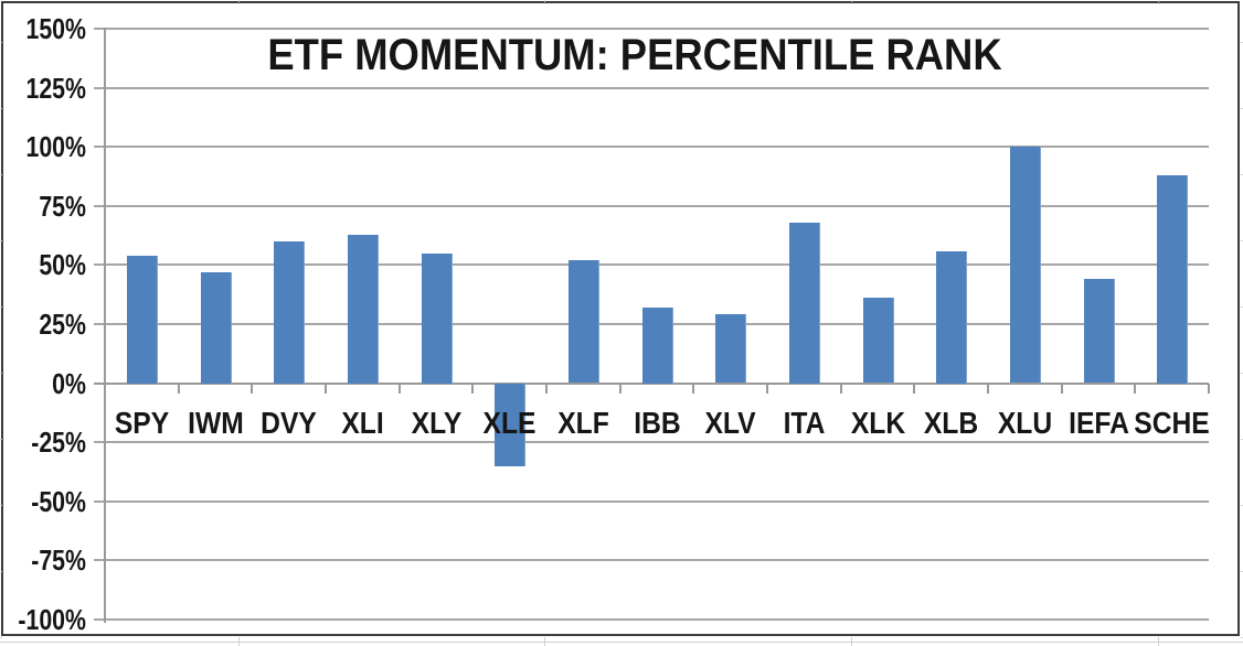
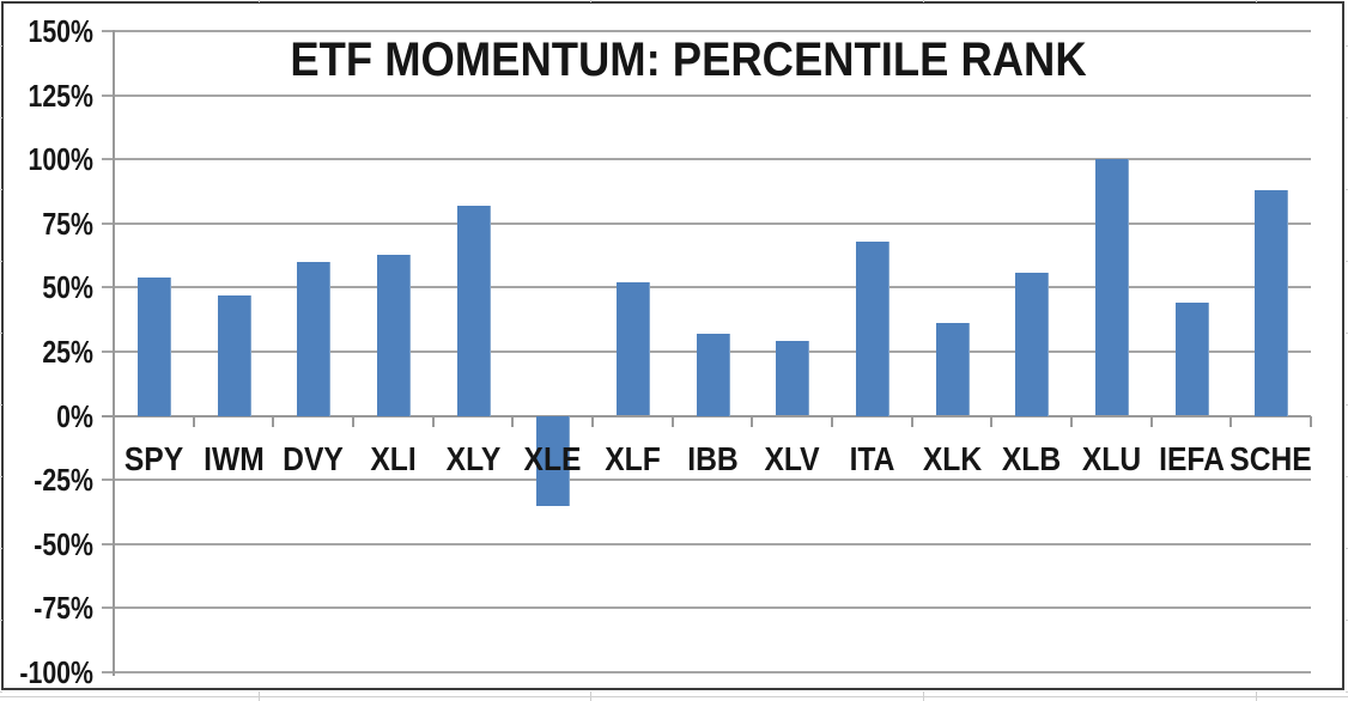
XLY: 55% -> 82%
